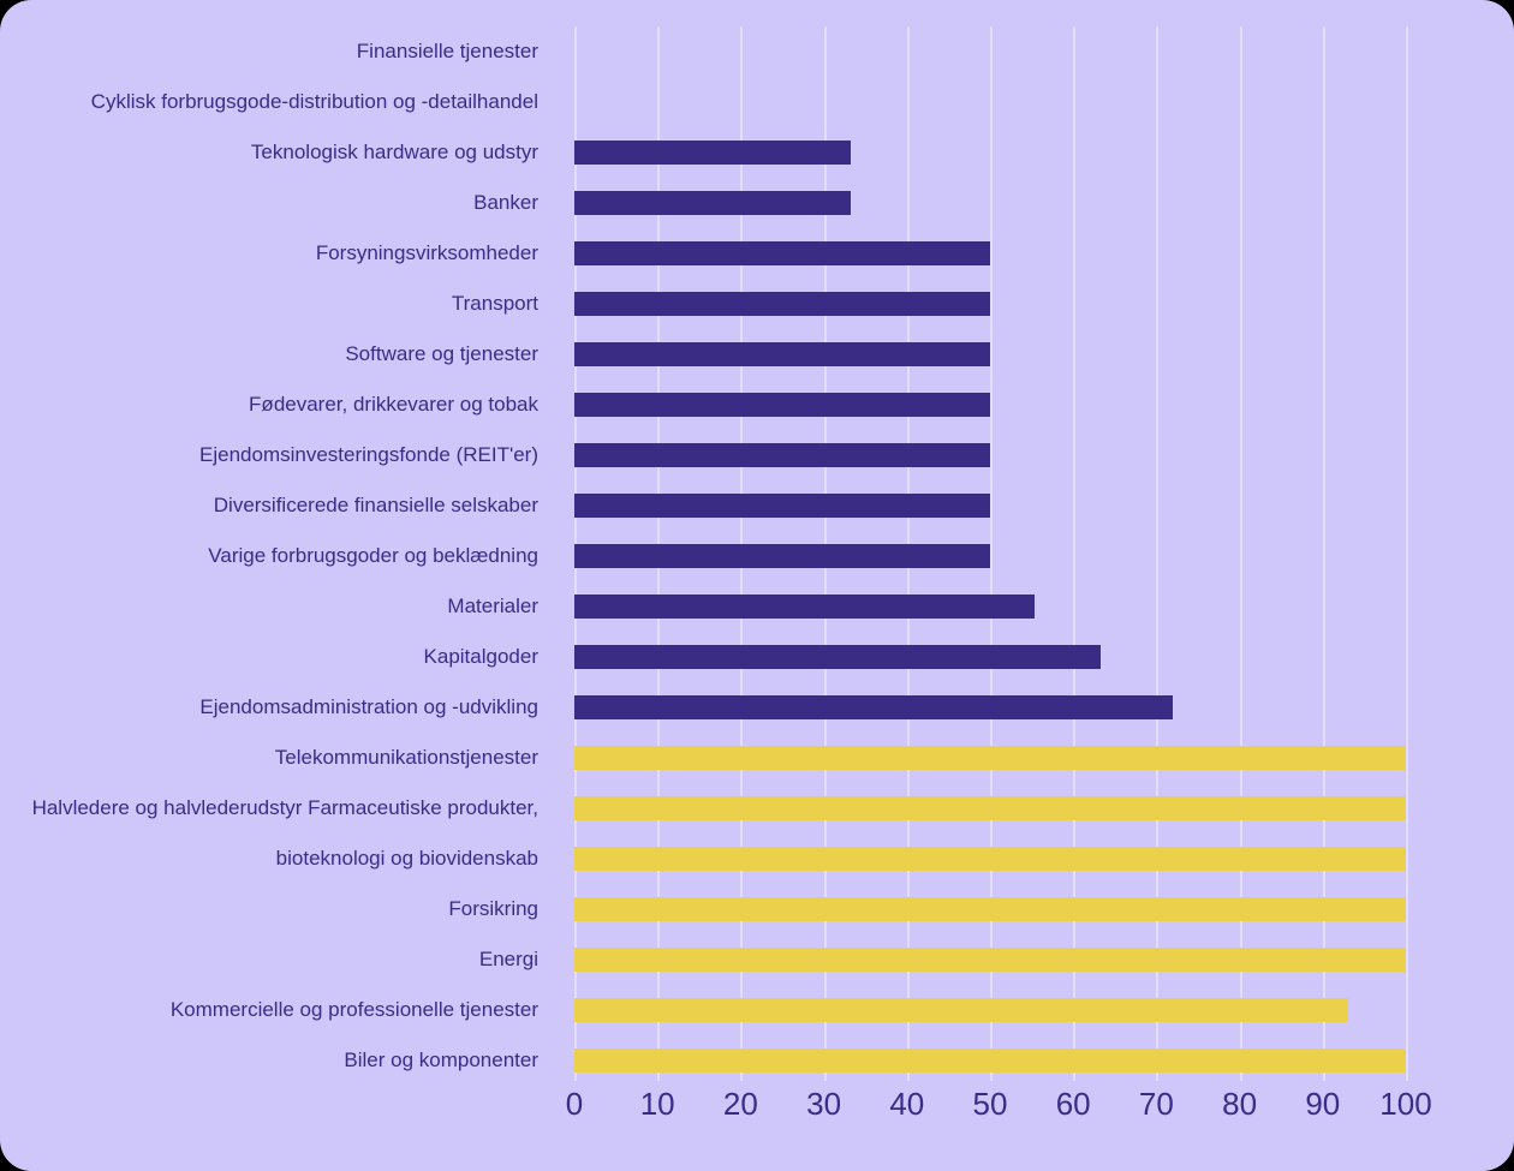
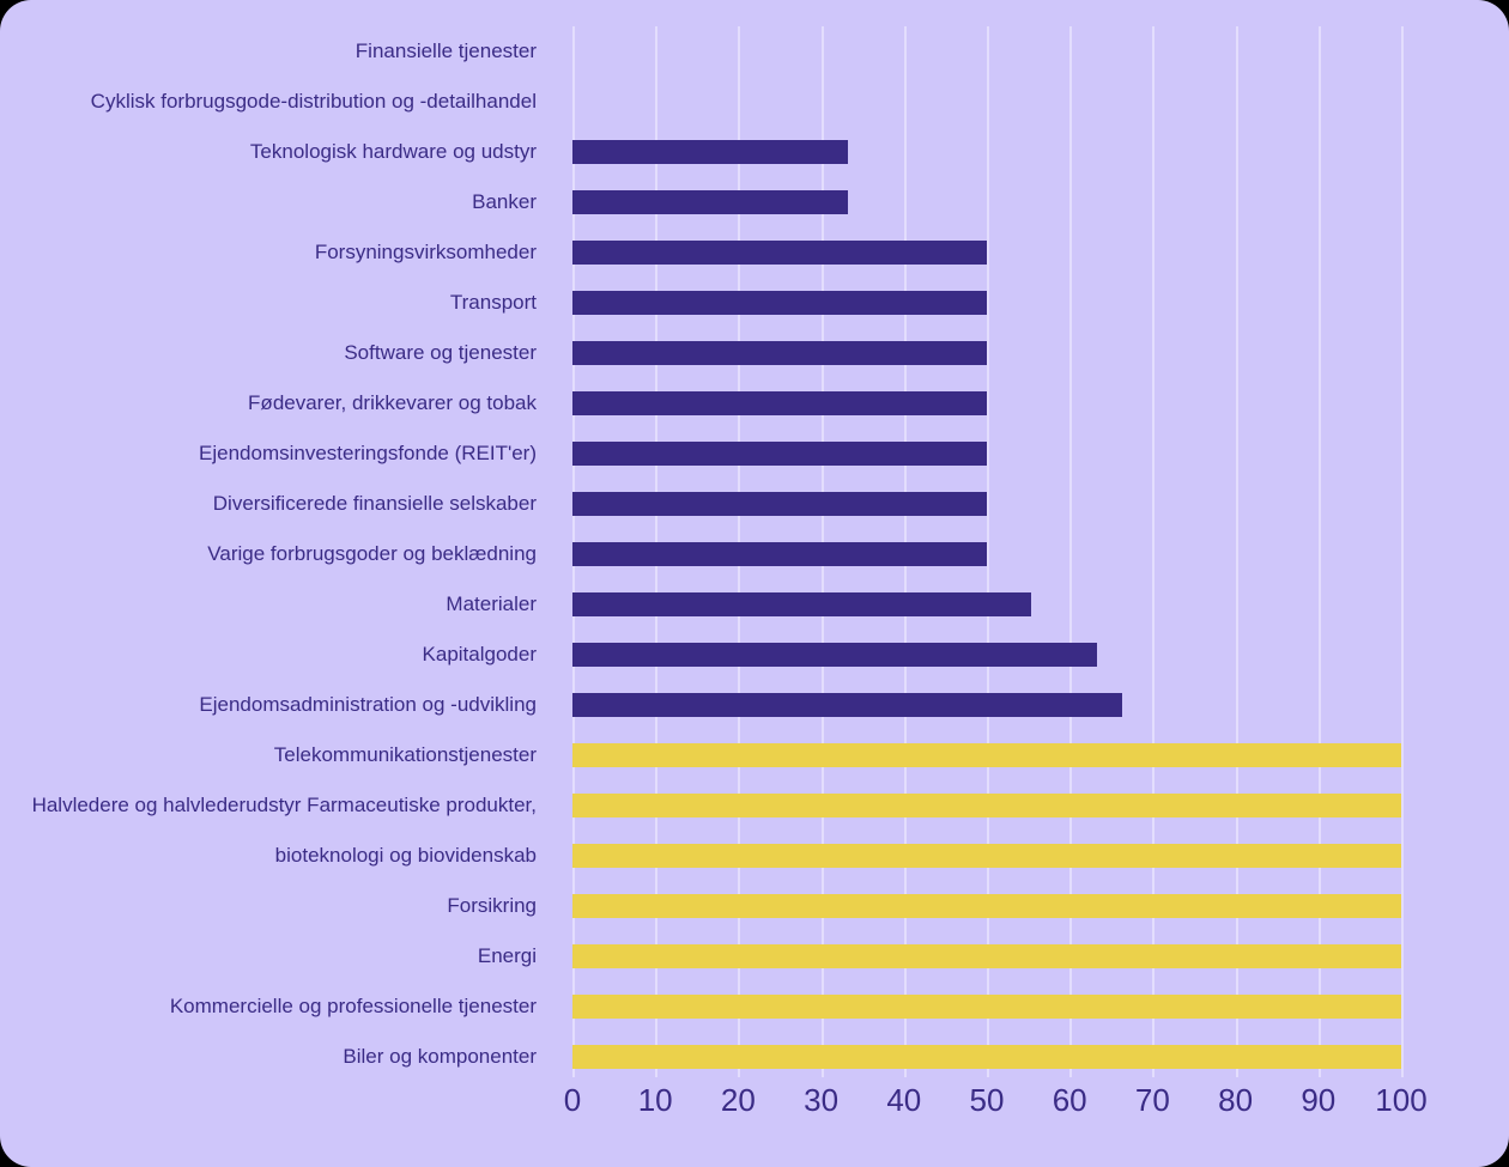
Ejendomsadministration og -udvikling: 72 -> 66
Kommercielle og professionelle tjenester: 93 -> 100
